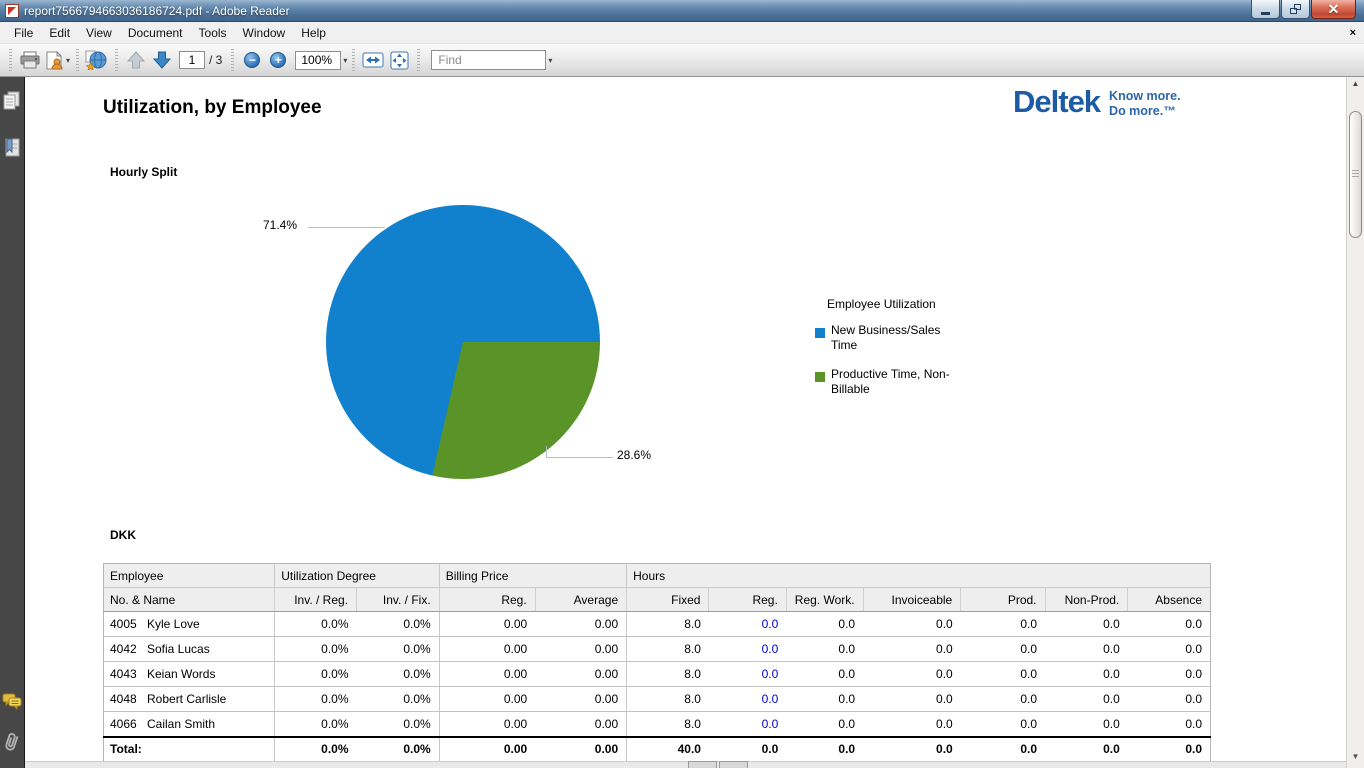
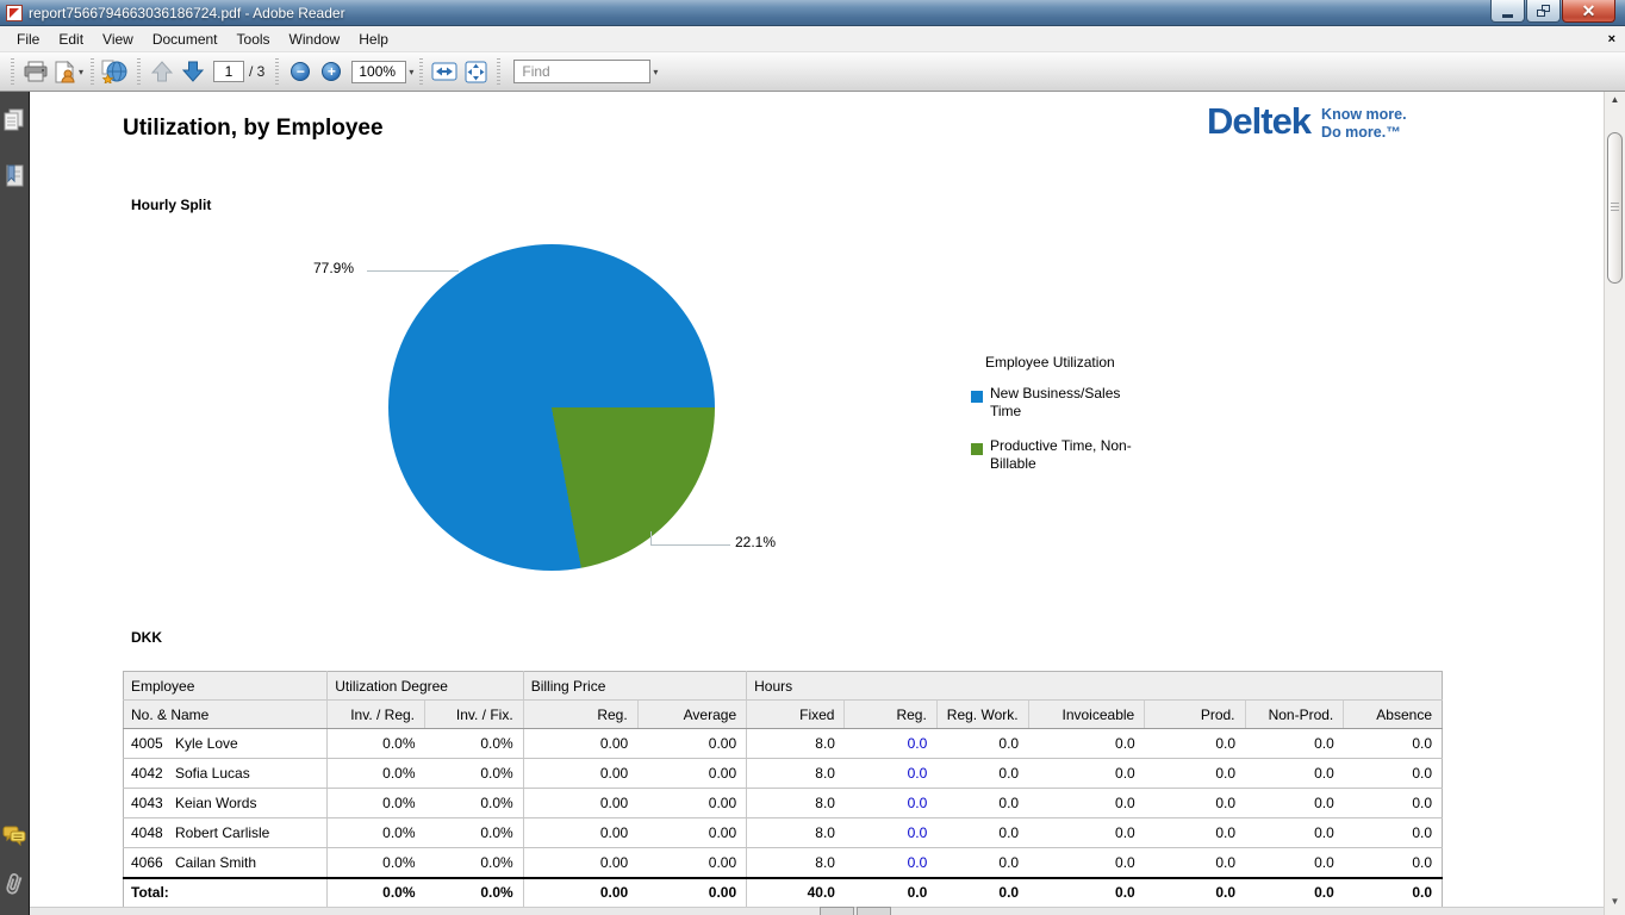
New Business/Sales Time: 71.4% -> 77.9%
Productive Time, Non-Billable: 28.6% -> 22.1%
